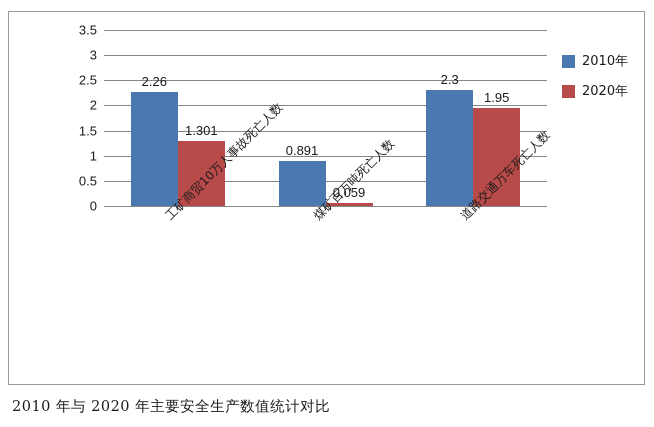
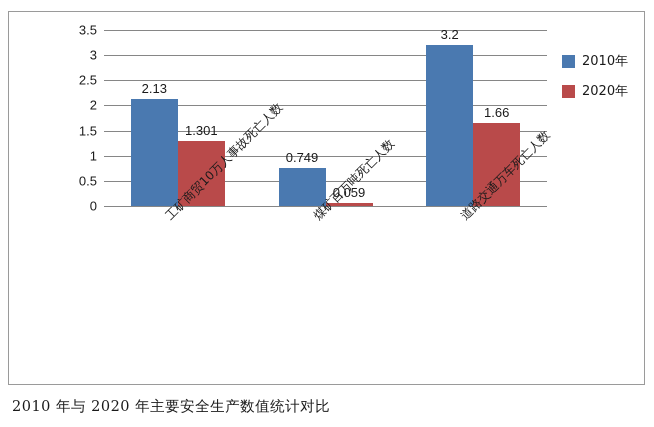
2010年/工矿商贸10万人事故死亡人数: 2.26 -> 2.13
2010年/煤矿百万吨死亡人数: 0.891 -> 0.749
2010年/道路交通万车死亡人数: 2.3 -> 3.2
2020年/道路交通万车死亡人数: 1.95 -> 1.66
